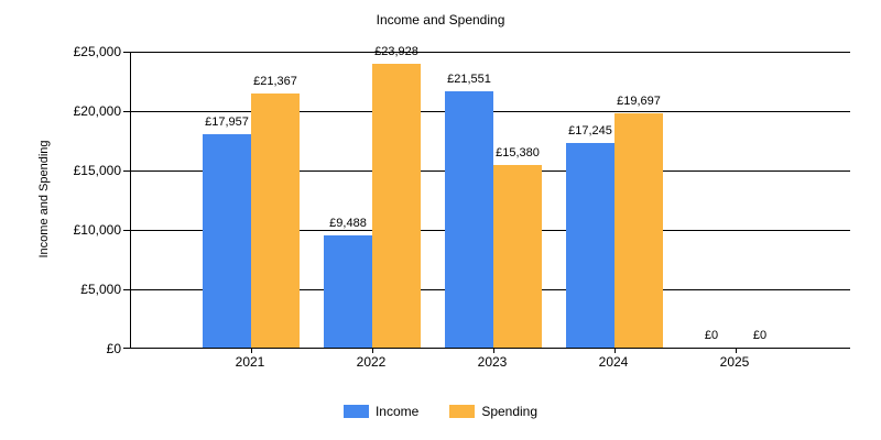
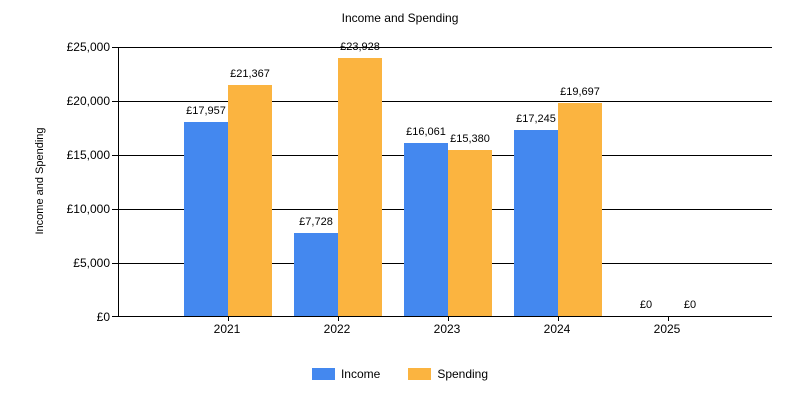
Income/2022: £9,488 -> £7,728
Income/2023: £21,551 -> £16,061
